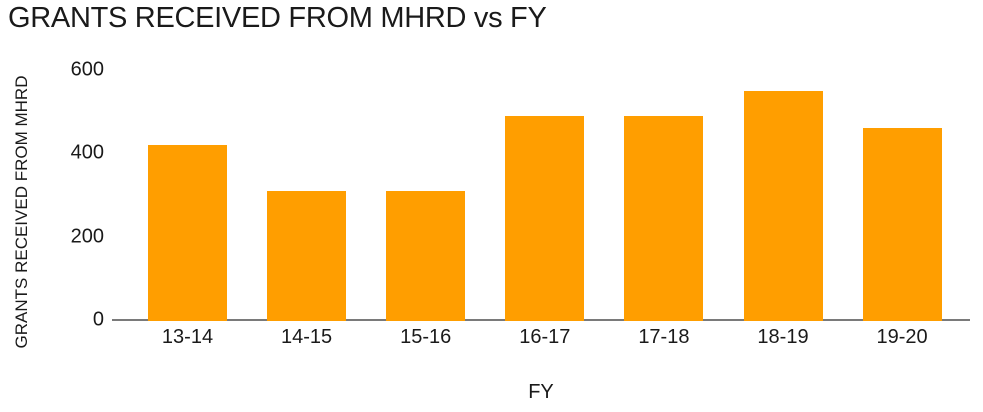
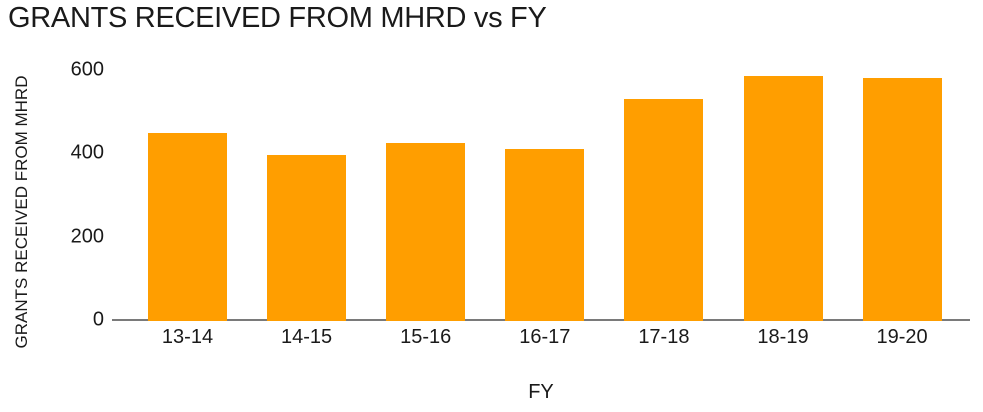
13-14: 420 -> 450
14-15: 310 -> 400
15-16: 310 -> 420
16-17: 490 -> 410
17-18: 490 -> 530
18-19: 550 -> 580
19-20: 460 -> 580
